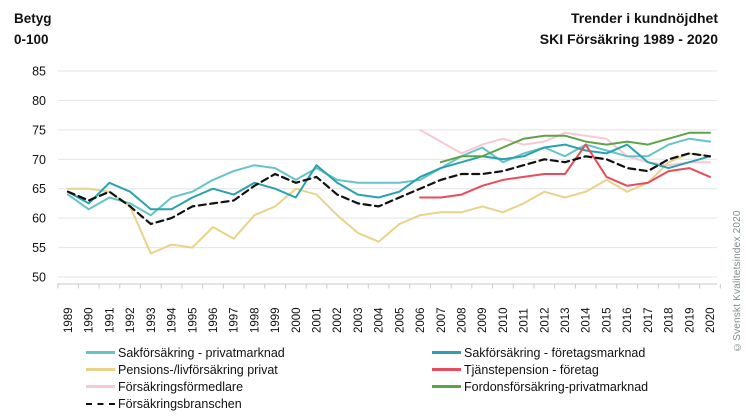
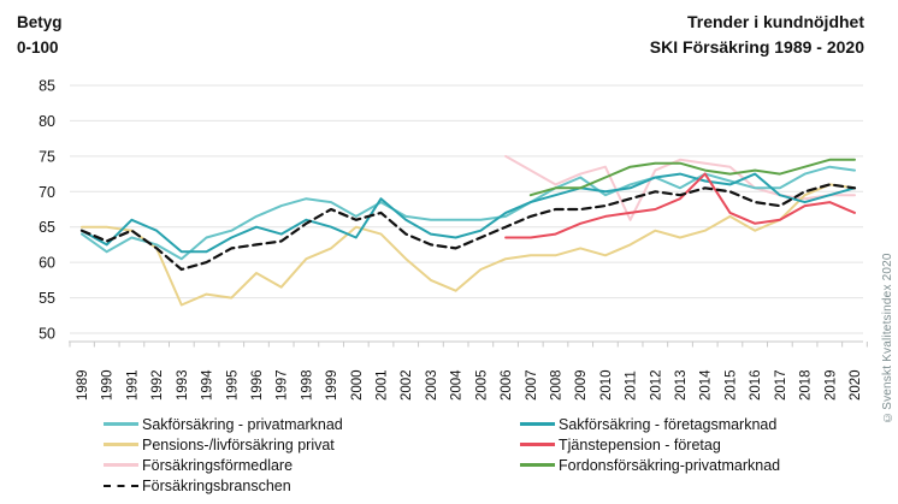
Försäkringsförmedlare/2011: 72 -> 66
Tjänstepension - företag/2013: 68 -> 69
